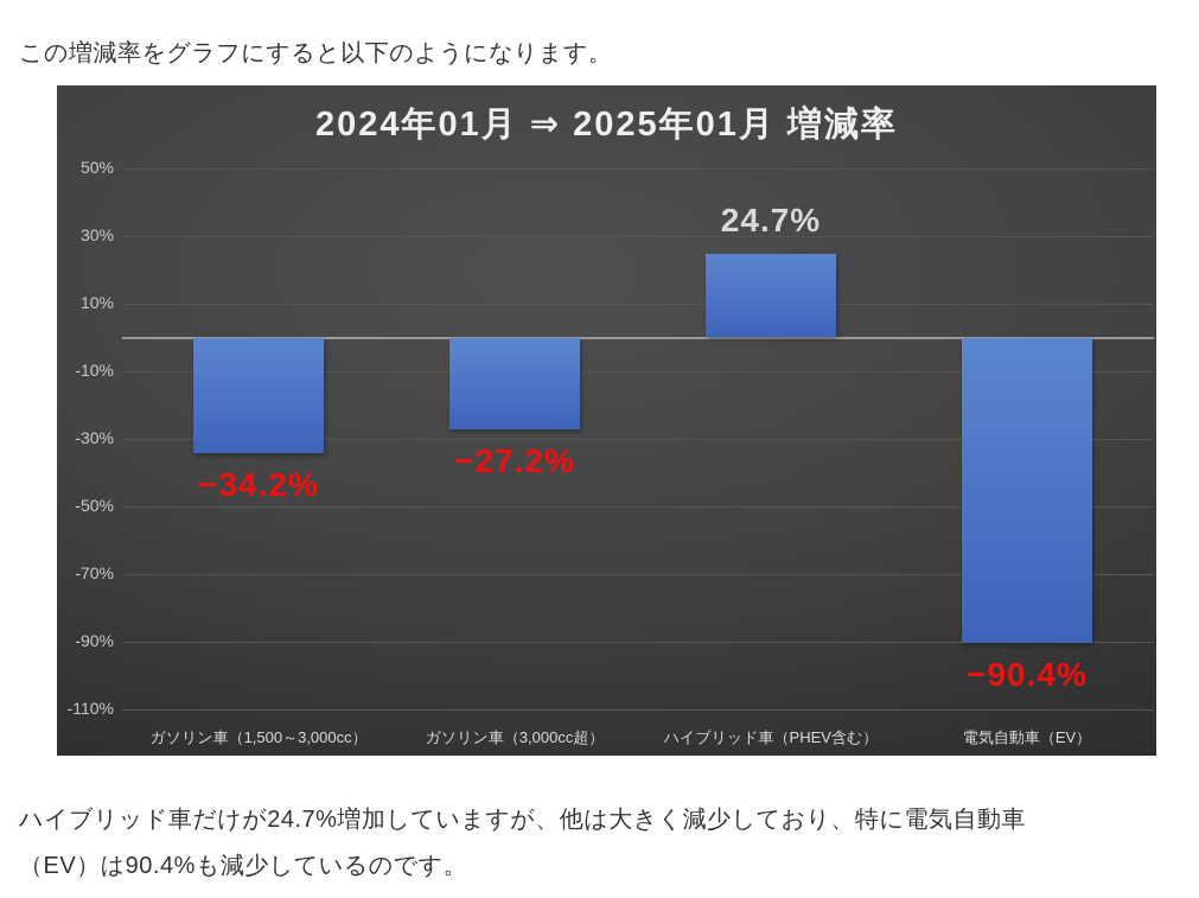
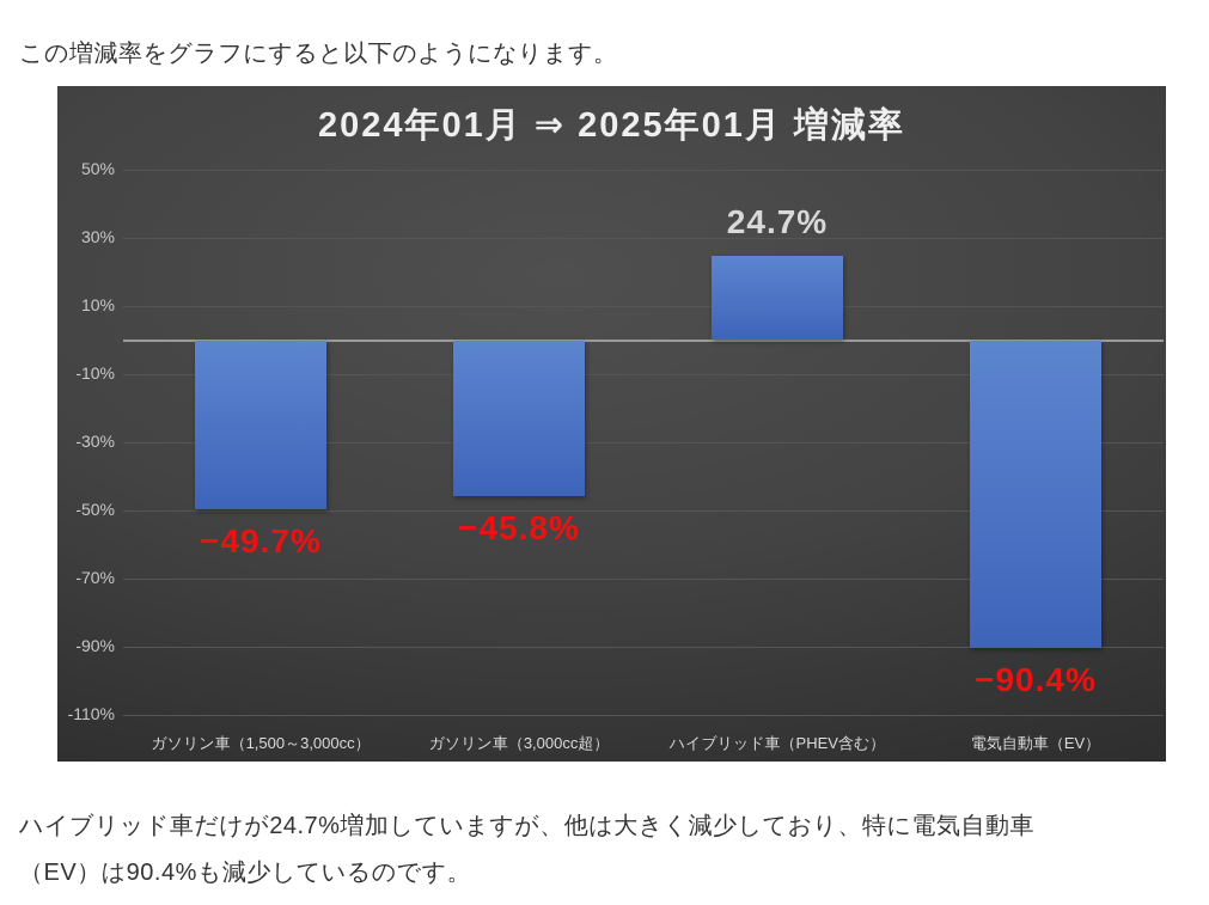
ガソリン車（1,500～3,000cc）: −34.2% -> −49.7%
ガソリン車（3,000cc超）: −27.2% -> −45.8%
